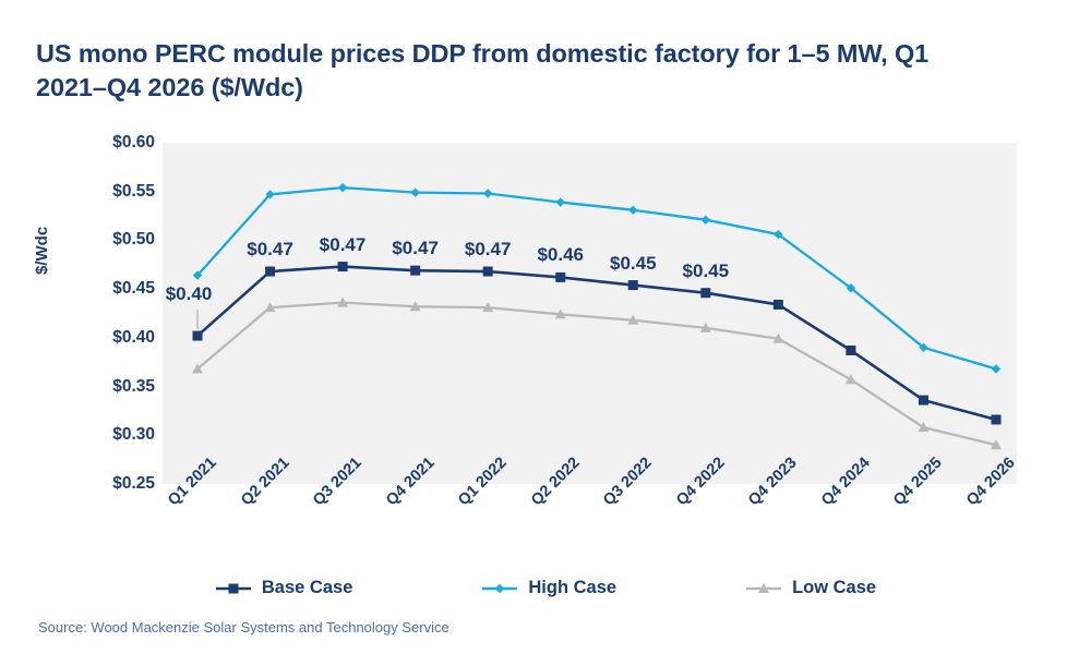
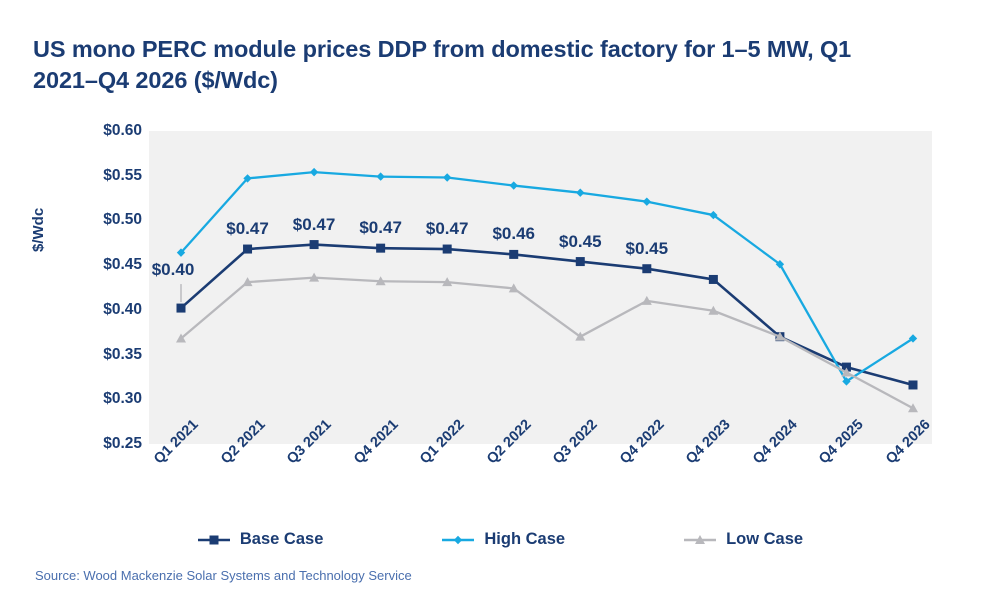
Low Case/Q3 2022: $0.42 -> $0.37
Base Case/Q4 2024: $0.39 -> $0.37
Low Case/Q4 2024: $0.36 -> $0.37
High Case/Q4 2025: $0.39 -> $0.32
Low Case/Q4 2025: $0.31 -> $0.33
